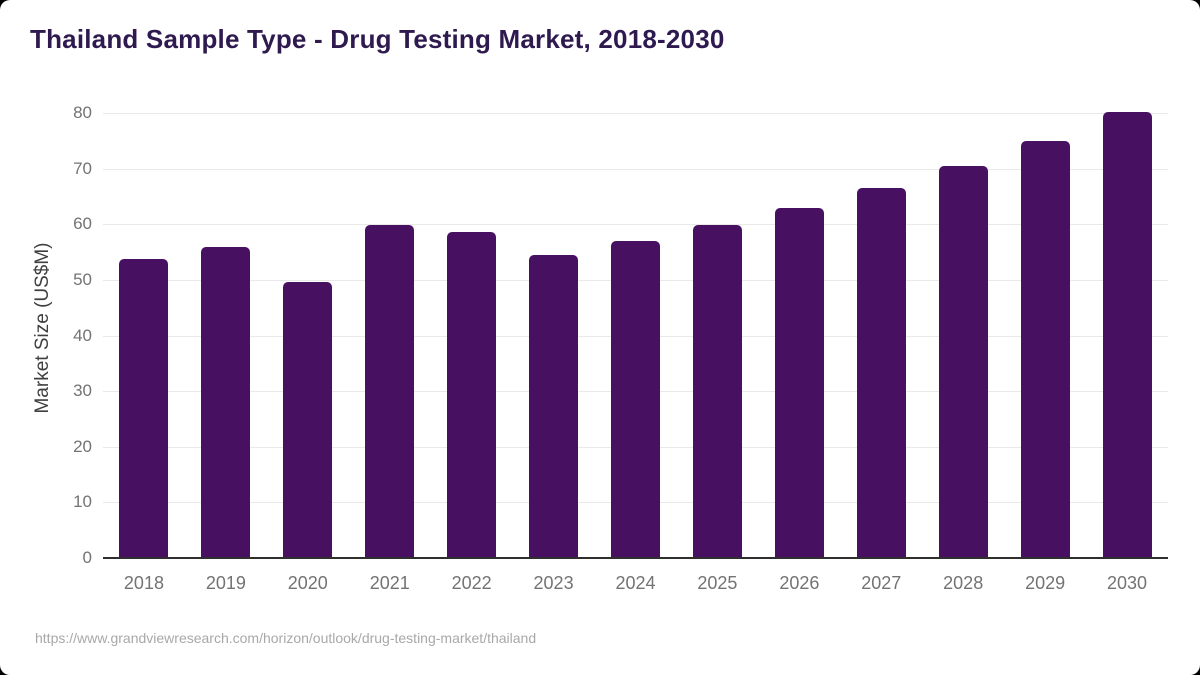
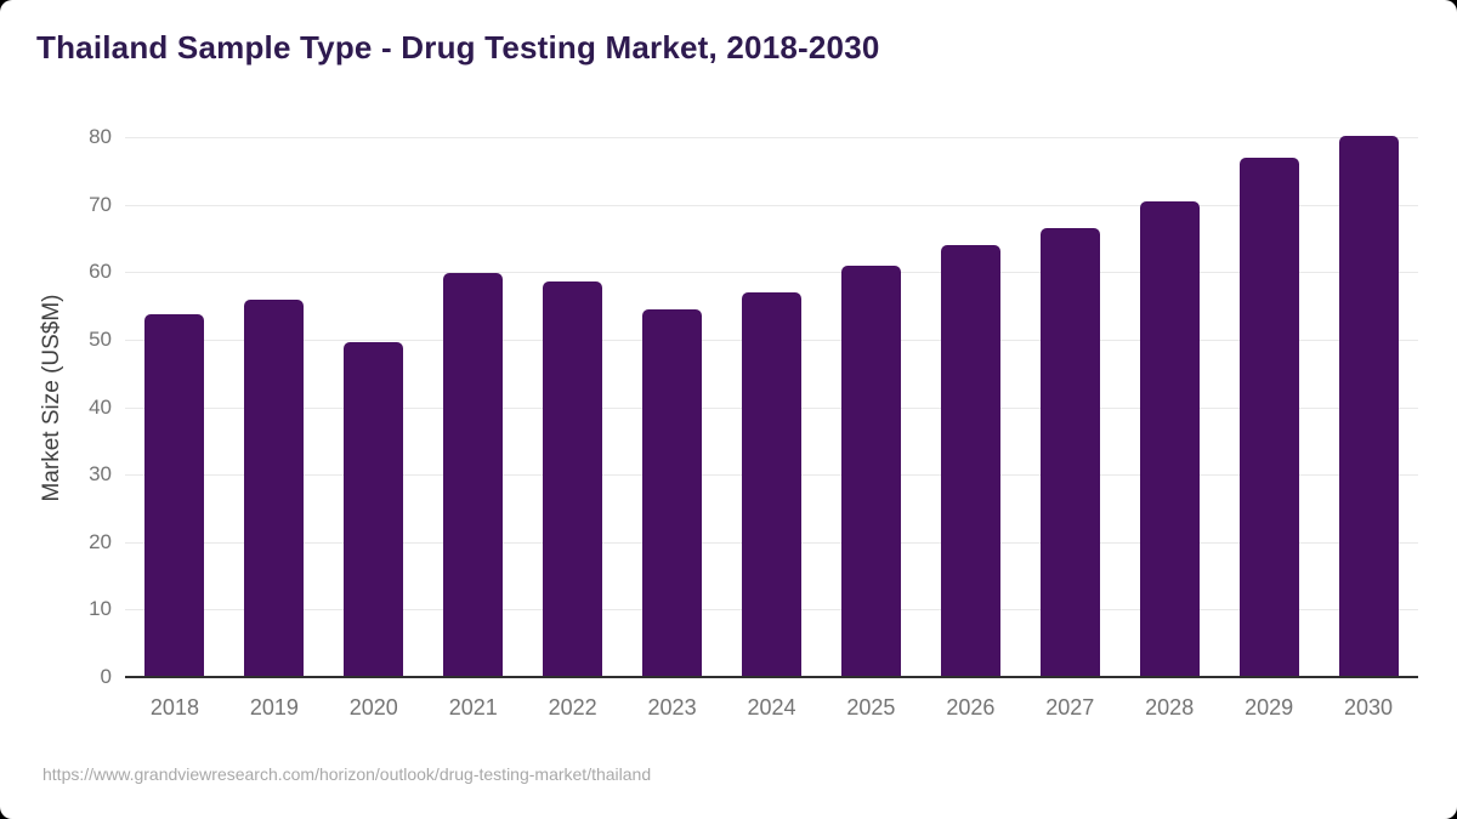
2025: 60 -> 61
2026: 63 -> 64
2029: 75 -> 77
